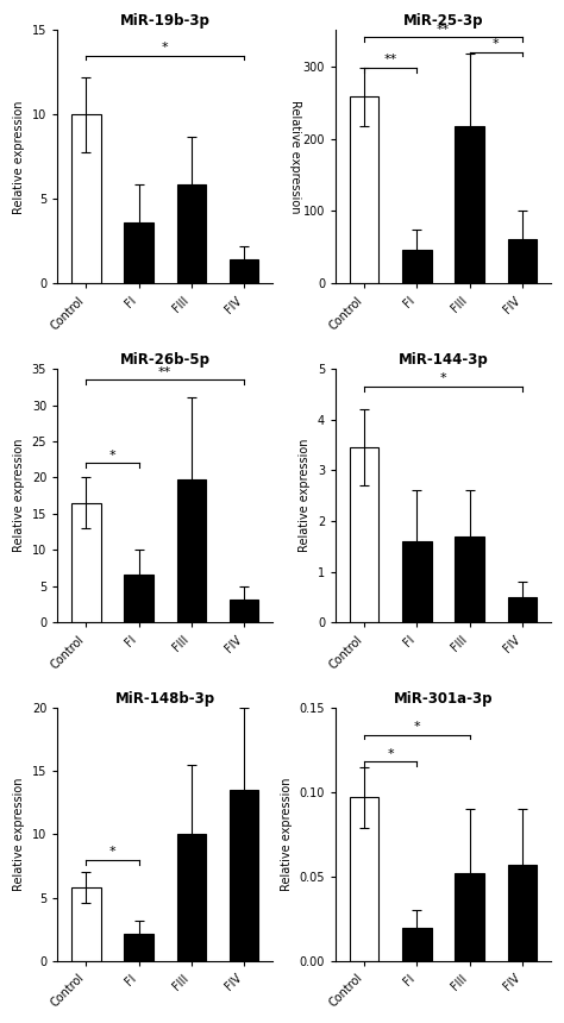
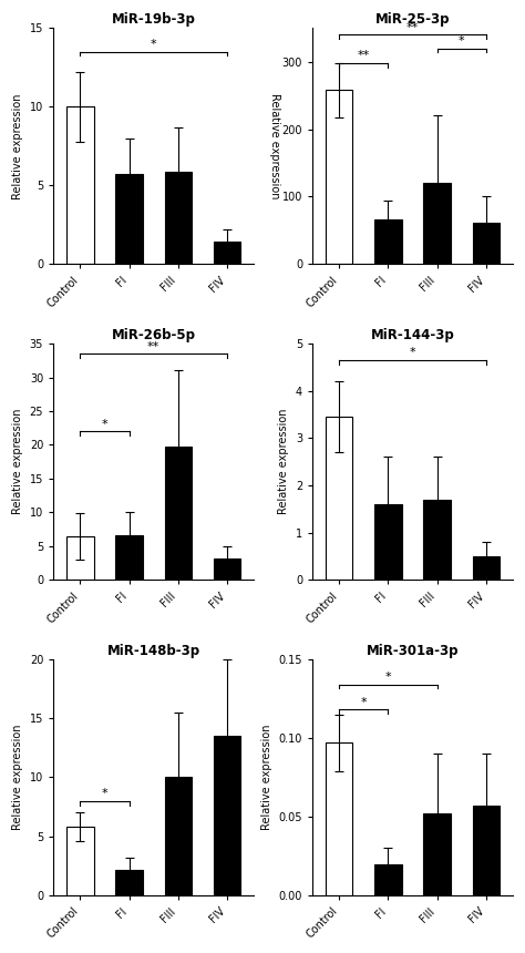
MiR-19b-3p/FI: 3.6 -> 5.7
MiR-25-3p/FI: 47 -> 66
MiR-25-3p/FIII: 218 -> 120
MiR-26b-5p/Control: 16.5 -> 6.4
